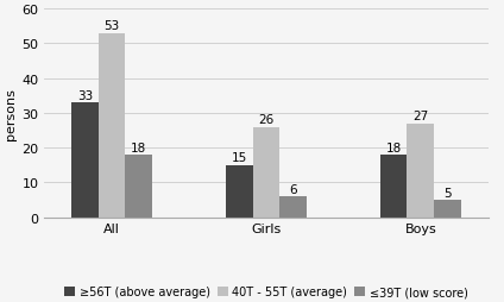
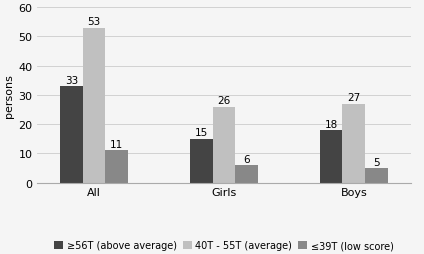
≤39T (low score)/All: 18 -> 11
